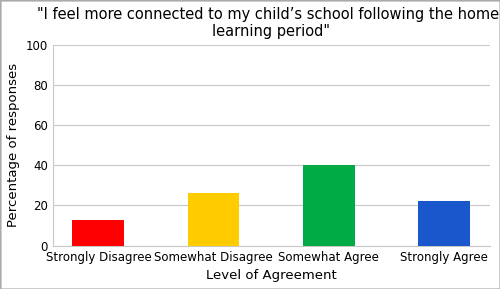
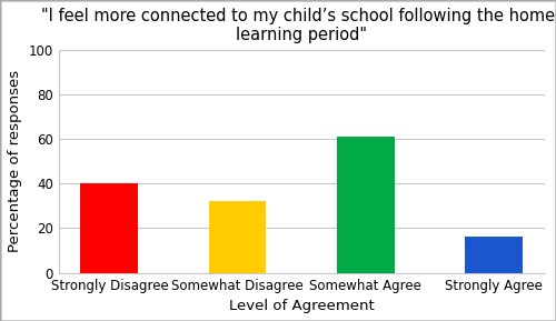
Strongly Disagree: 13 -> 40
Somewhat Disagree: 26 -> 32
Somewhat Agree: 40 -> 61
Strongly Agree: 22 -> 16
